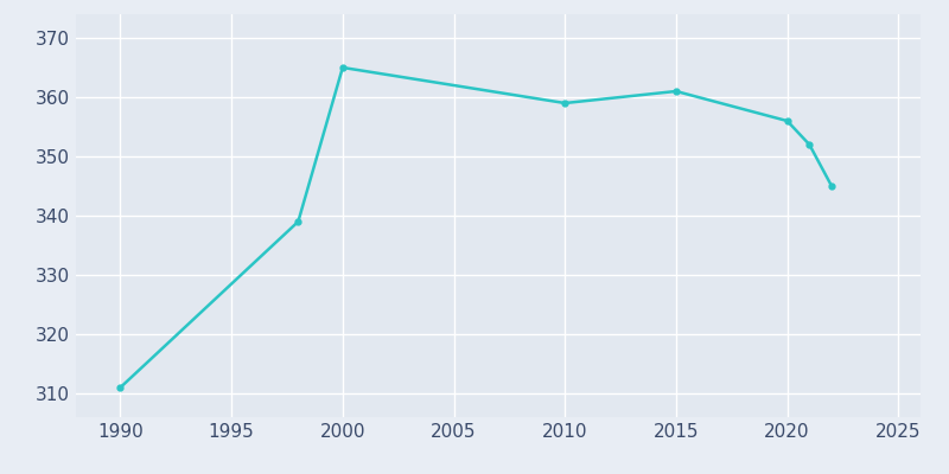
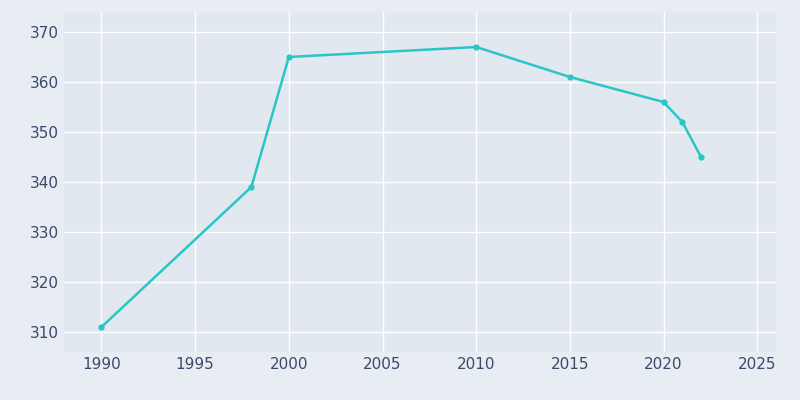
2010: 359 -> 367
